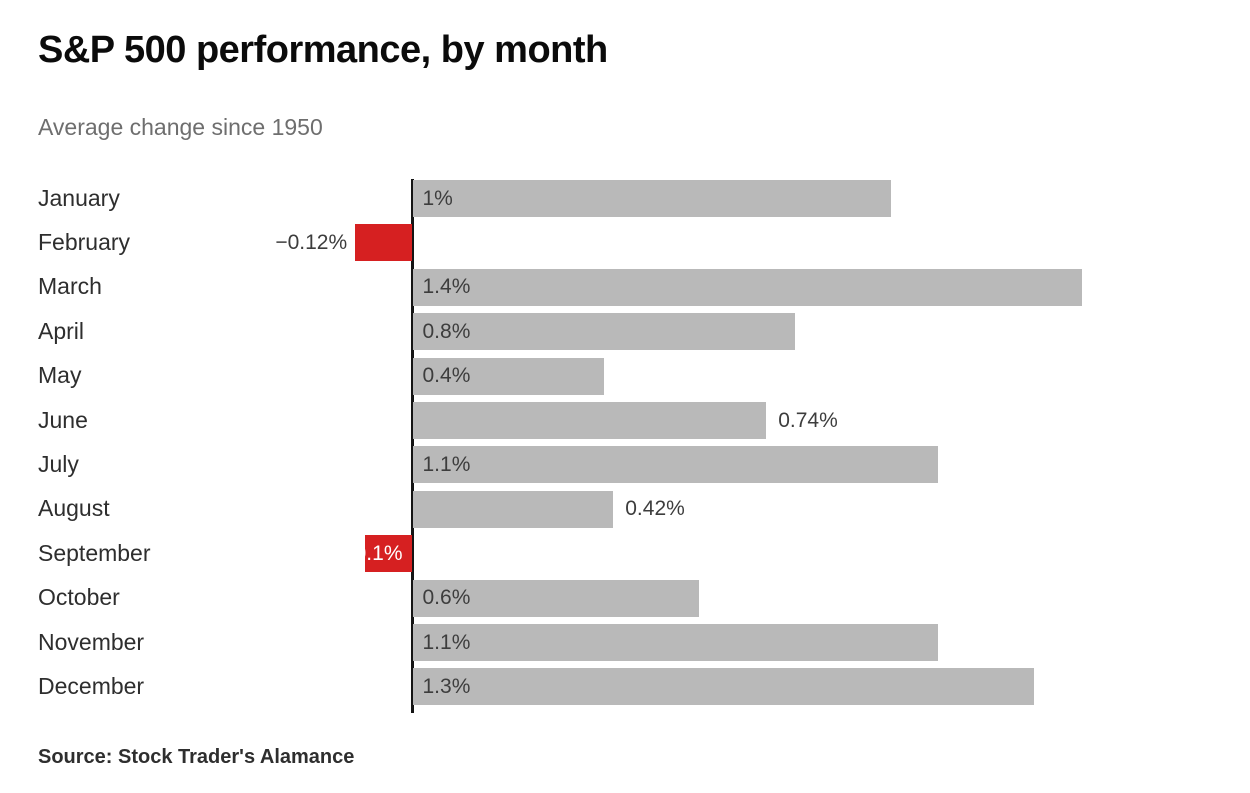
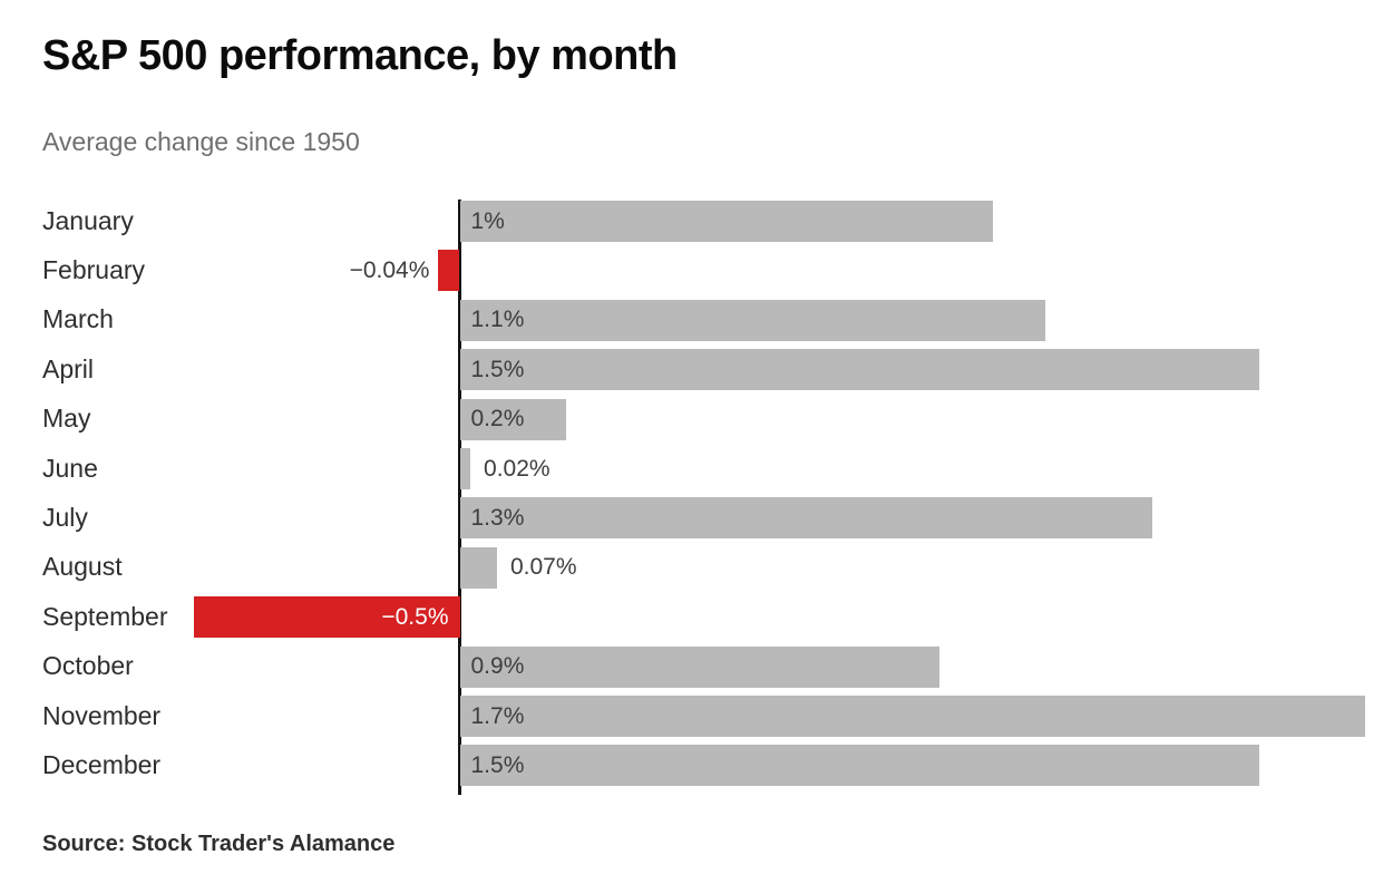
February: −0.12% -> −0.04%
March: 1.4% -> 1.1%
April: 0.8% -> 1.5%
May: 0.4% -> 0.2%
June: 0.74% -> 0.02%
July: 1.1% -> 1.3%
August: 0.42% -> 0.07%
September: −0.1% -> −0.5%
October: 0.6% -> 0.9%
November: 1.1% -> 1.7%
December: 1.3% -> 1.5%
